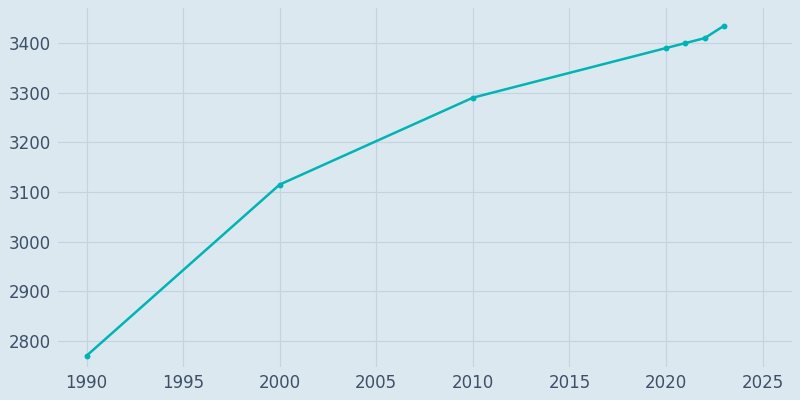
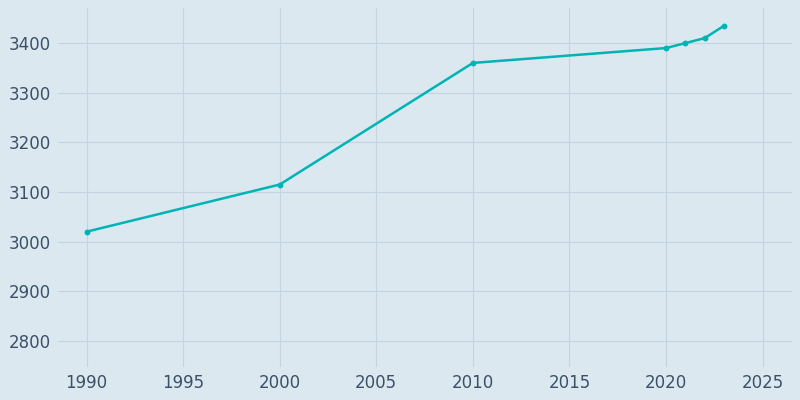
1990: 2770 -> 3020
2010: 3290 -> 3360
